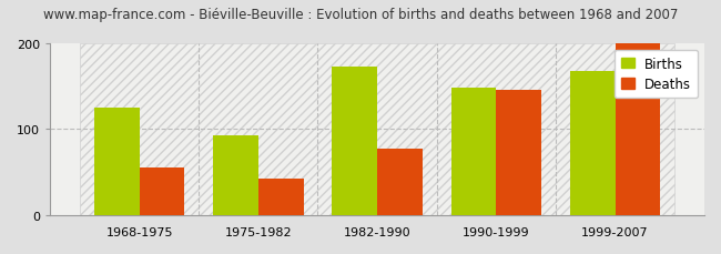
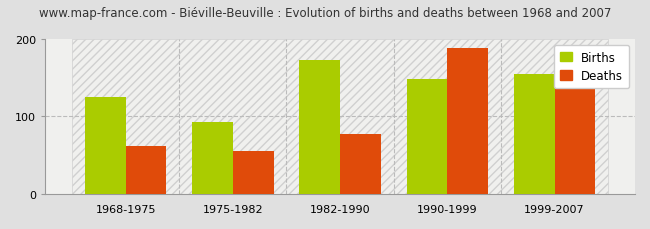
Deaths/1968-1975: 55 -> 62
Deaths/1975-1982: 43 -> 56
Deaths/1990-1999: 145 -> 188
Births/1999-2007: 168 -> 154
Deaths/1999-2007: 200 -> 188
